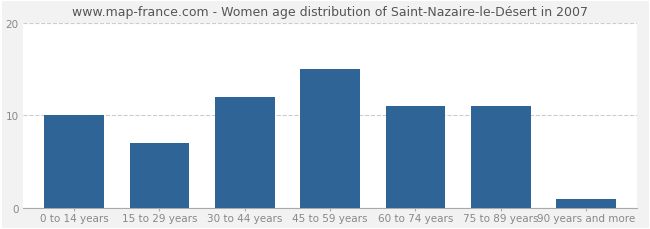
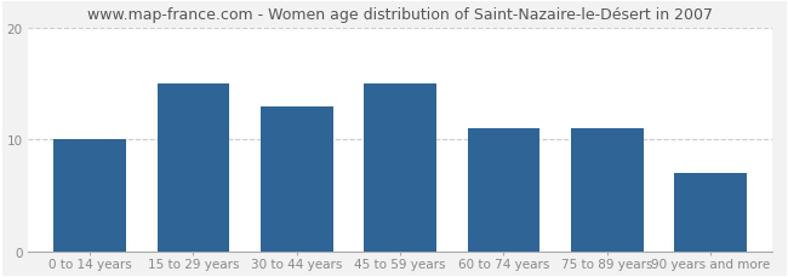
15 to 29 years: 7 -> 15
30 to 44 years: 12 -> 13
90 years and more: 1 -> 7
